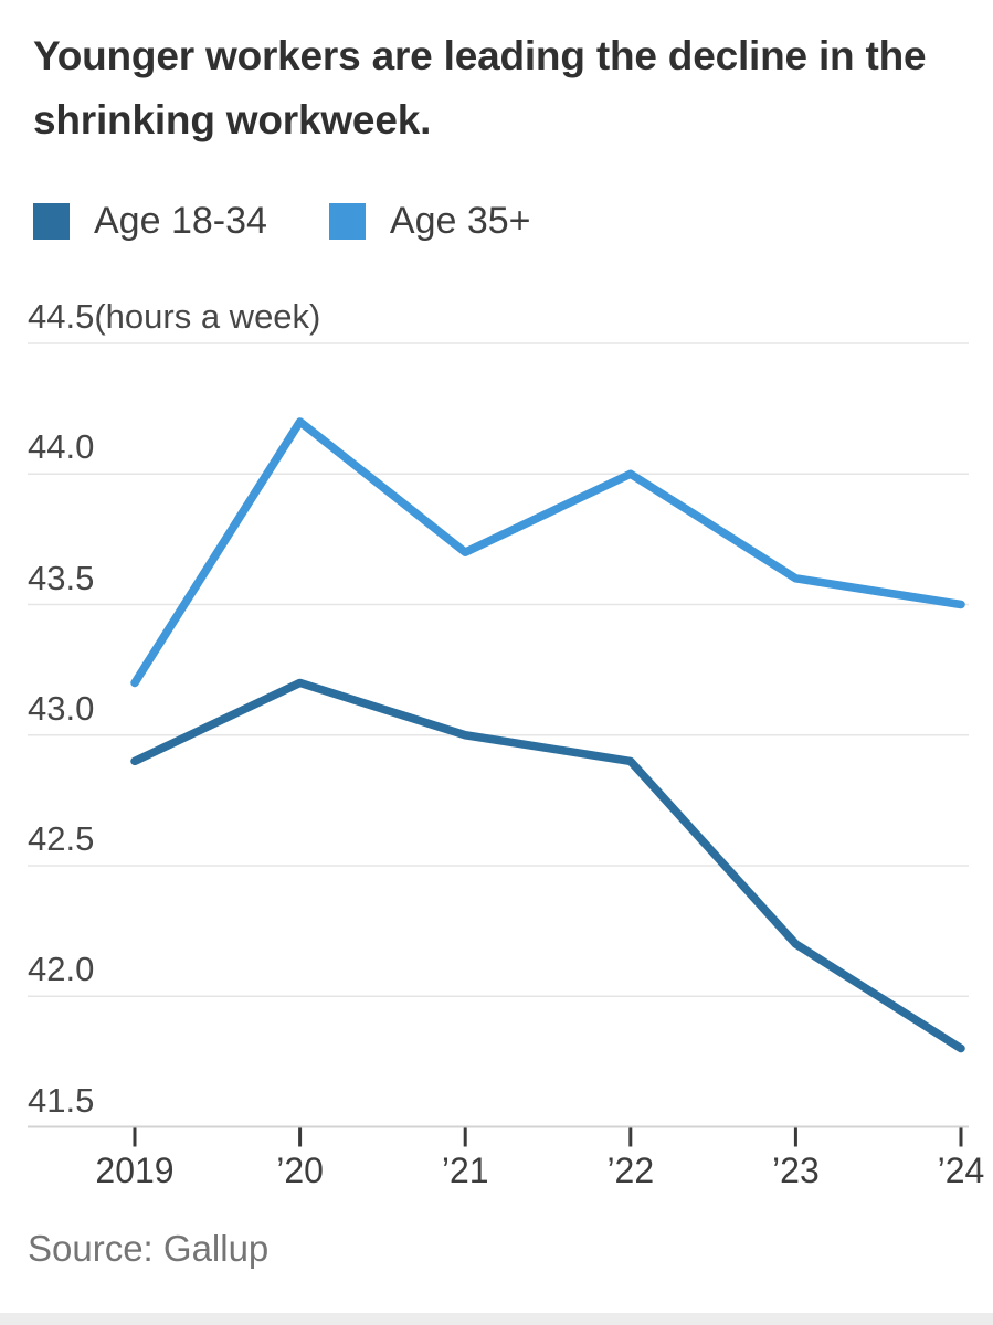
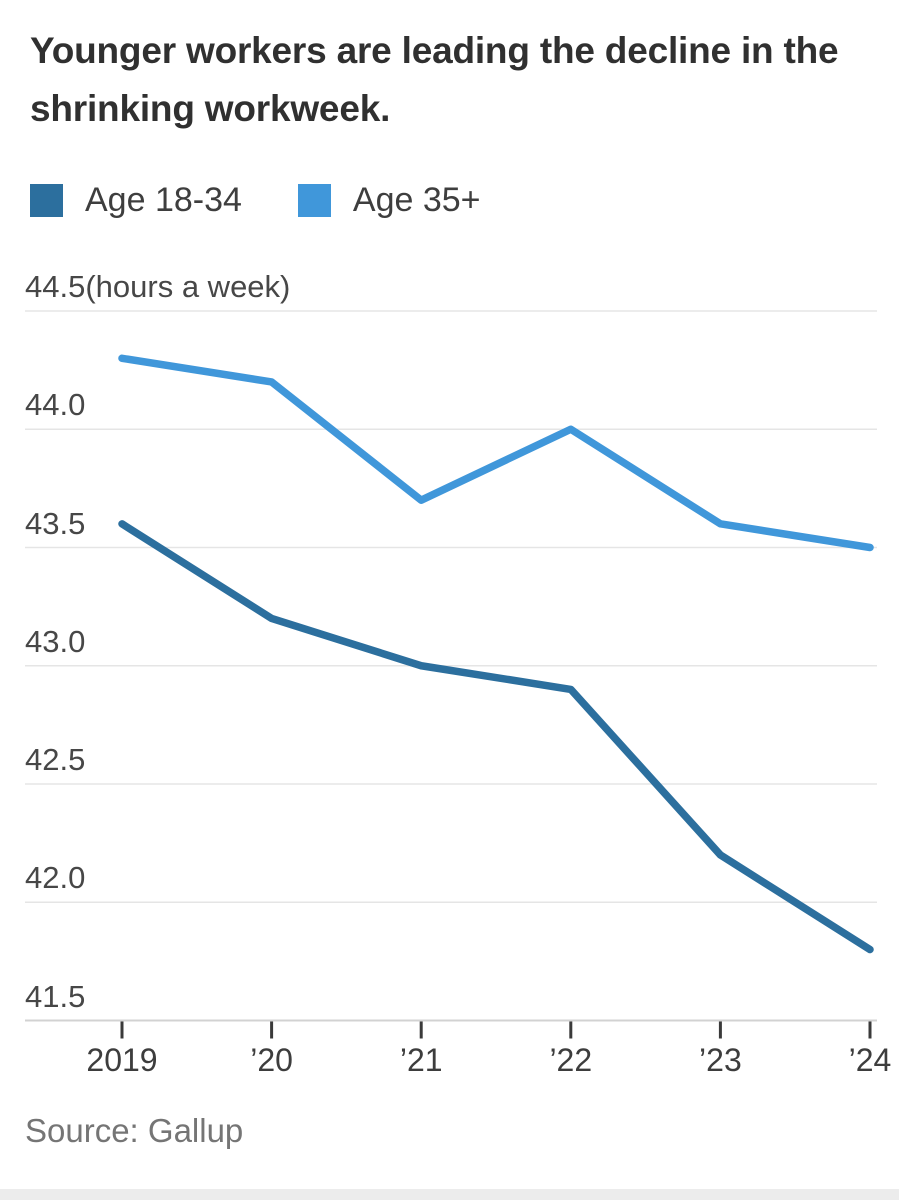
Age 18-34/2019: 42.9 -> 43.6
Age 35+/2019: 43.2 -> 44.3
